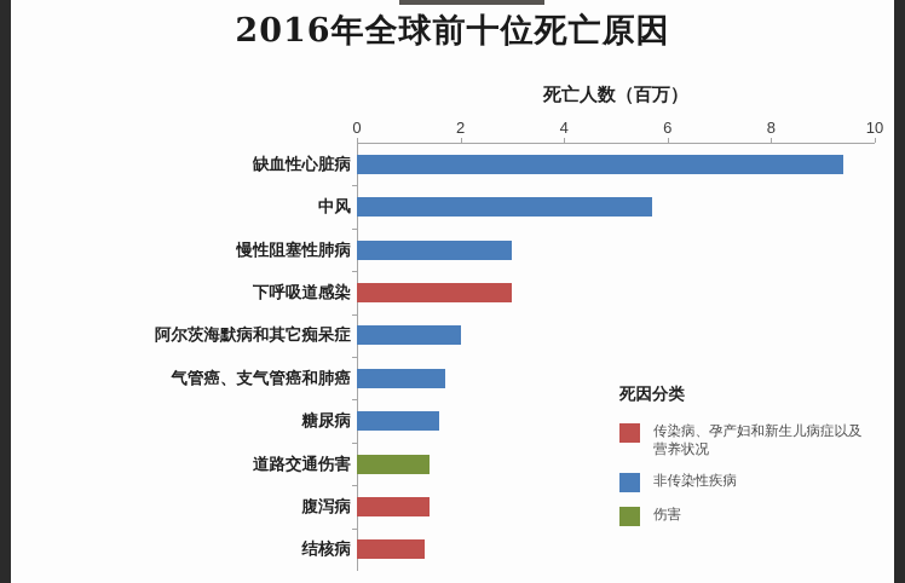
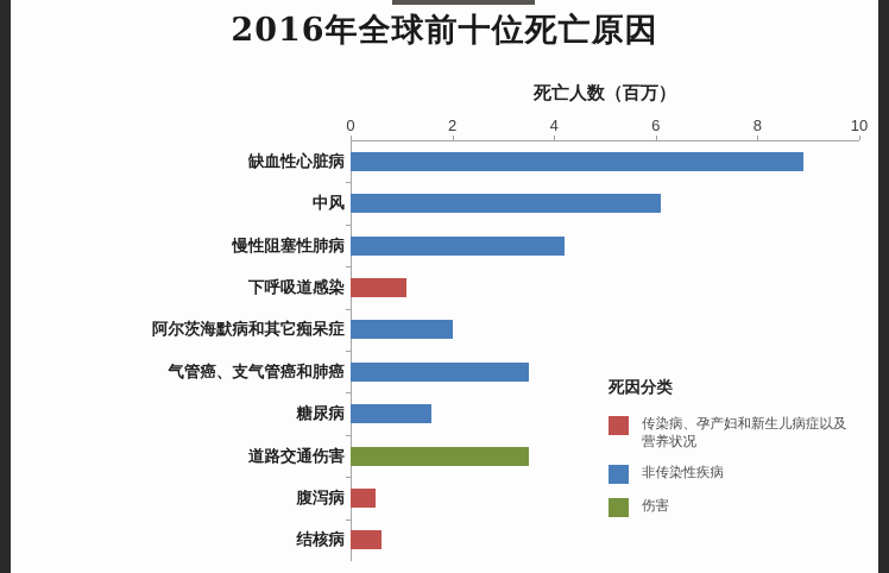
缺血性心脏病: 9.4 -> 8.9
中风: 5.7 -> 6.1
慢性阻塞性肺病: 3.0 -> 4.2
下呼吸道感染: 3.0 -> 1.1
气管癌、支气管癌和肺癌: 1.7 -> 3.5
道路交通伤害: 1.4 -> 3.5
腹泻病: 1.4 -> 0.5
结核病: 1.3 -> 0.6
